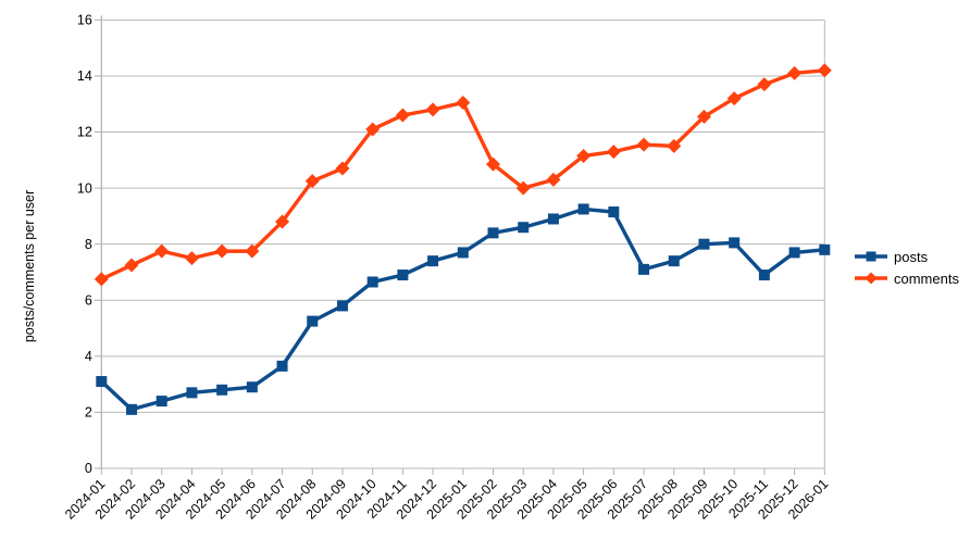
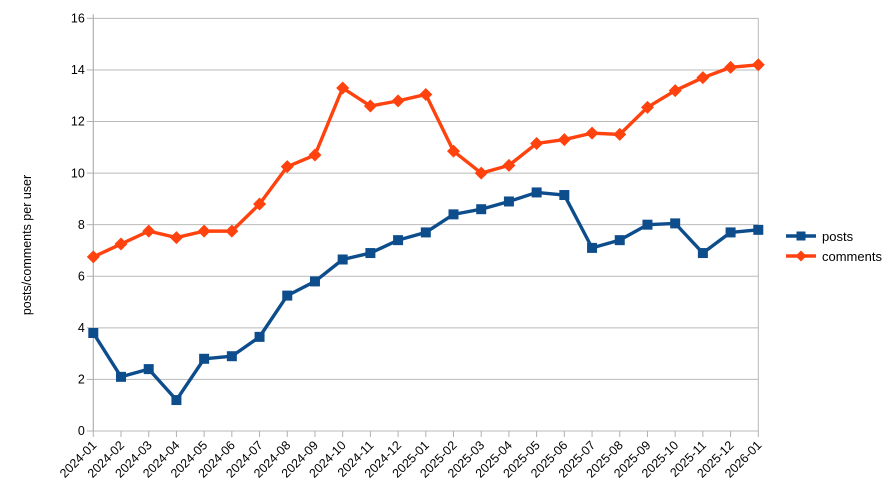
posts/2024-01: 3.1 -> 3.8
posts/2024-04: 2.7 -> 1.2
comments/2024-10: 12.1 -> 13.3
